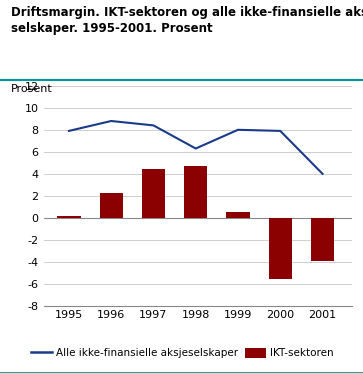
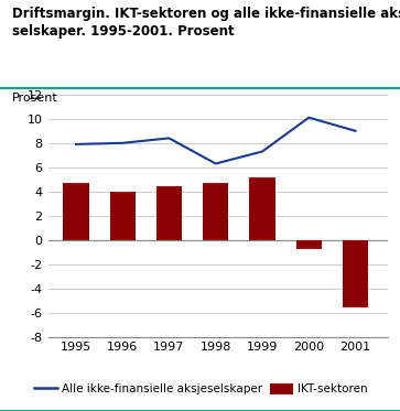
IKT-sektoren/1995: 0.2 -> 4.7
IKT-sektoren/1996: 2.3 -> 4.0
Alle ikke-finansielle aksjeselskaper/1996: 8.8 -> 8.0
IKT-sektoren/1999: 0.5 -> 5.2
Alle ikke-finansielle aksjeselskaper/1999: 8.0 -> 7.3
IKT-sektoren/2000: -5.6 -> -0.7
Alle ikke-finansielle aksjeselskaper/2000: 7.9 -> 10.1
IKT-sektoren/2001: -3.9 -> -5.6
Alle ikke-finansielle aksjeselskaper/2001: 4.0 -> 9.0
